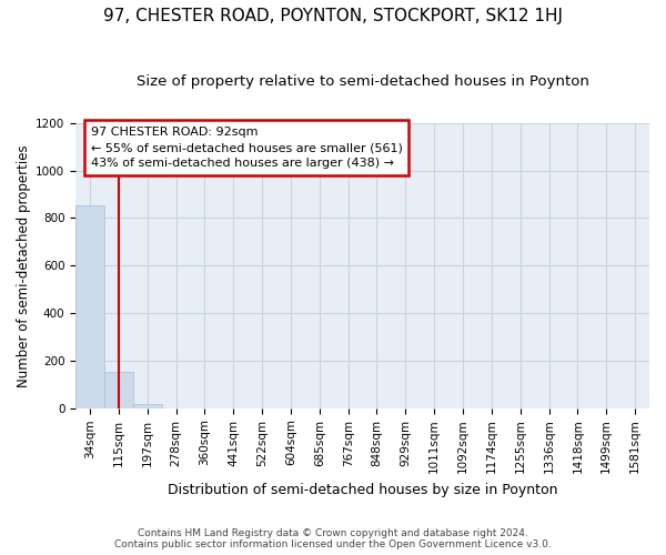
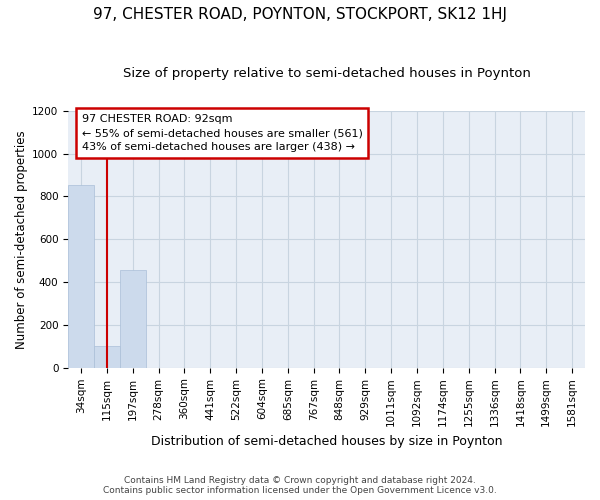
115sqm: 155 -> 100
197sqm: 15 -> 455
